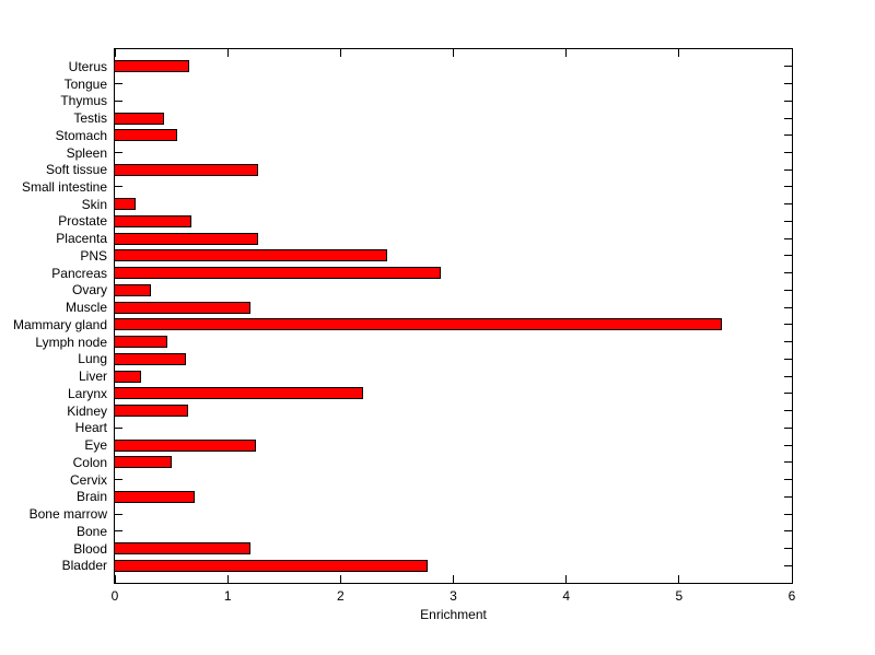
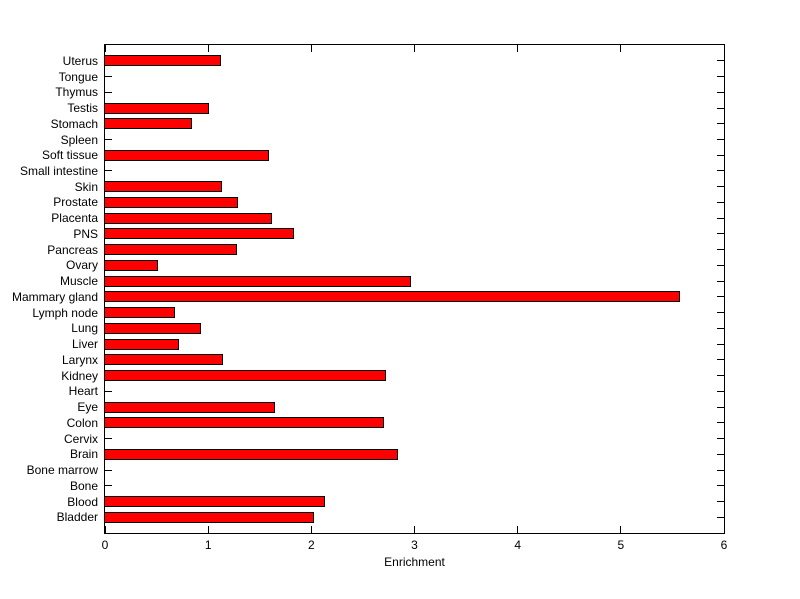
Uterus: 0.66 -> 1.12
Testis: 0.44 -> 1.01
Stomach: 0.55 -> 0.84
Soft tissue: 1.27 -> 1.59
Skin: 0.18 -> 1.13
Prostate: 0.68 -> 1.29
Placenta: 1.27 -> 1.62
PNS: 2.41 -> 1.83
Pancreas: 2.89 -> 1.28
Ovary: 0.32 -> 0.51
Muscle: 1.20 -> 2.97
Mammary gland: 5.38 -> 5.57
Lymph node: 0.46 -> 0.68
Lung: 0.63 -> 0.93
Liver: 0.23 -> 0.72
Larynx: 2.20 -> 1.14
Kidney: 0.65 -> 2.72
Eye: 1.25 -> 1.65
Colon: 0.50 -> 2.70
Brain: 0.71 -> 2.84
Blood: 1.20 -> 2.13
Bladder: 2.77 -> 2.03
